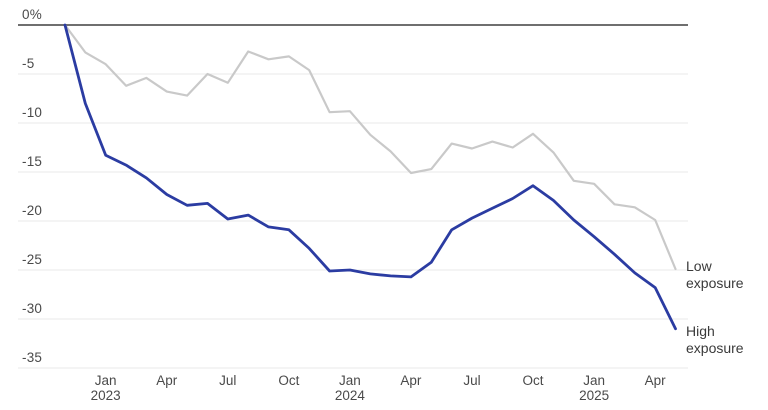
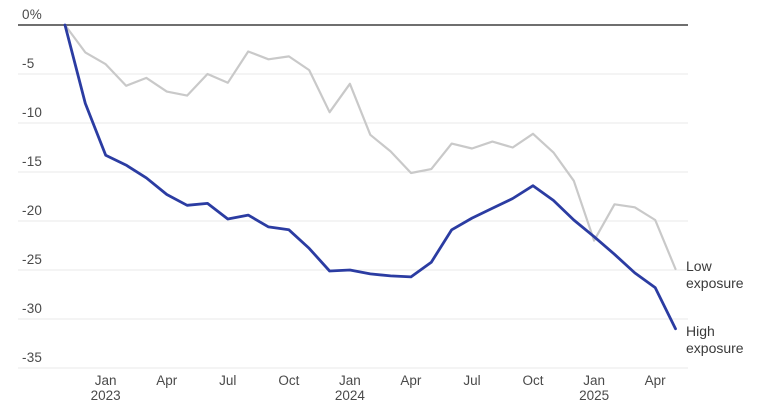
Low exposure/Jan 2024: -9% -> -6%
Low exposure/Jan 2025: -16% -> -22%
